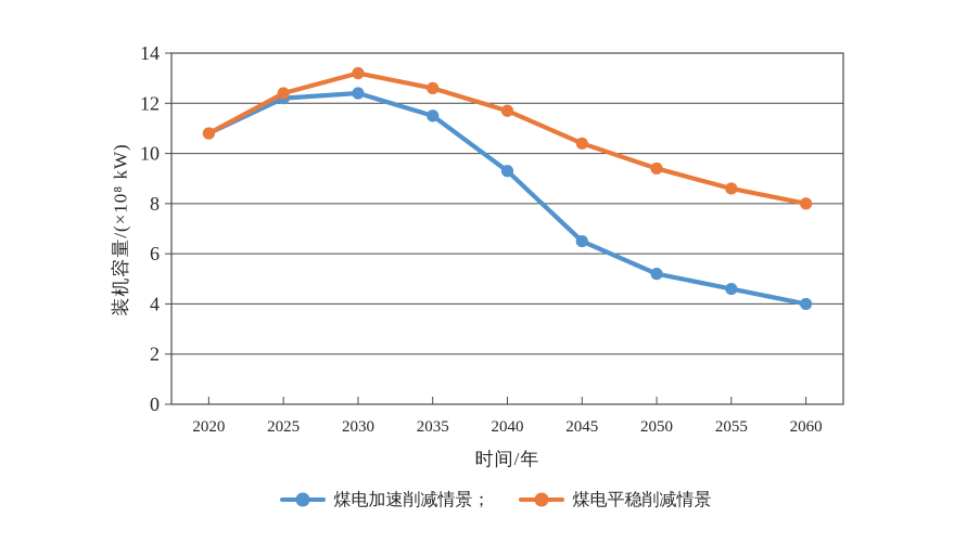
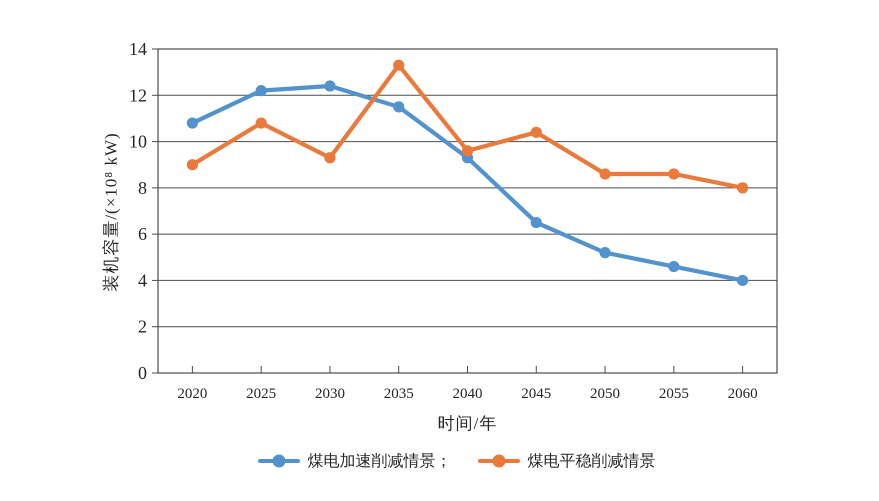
煤电平稳削减情景/2020: 10.8 -> 9.0
煤电平稳削减情景/2025: 12.4 -> 10.8
煤电平稳削减情景/2030: 13.2 -> 9.3
煤电平稳削减情景/2035: 12.6 -> 13.3
煤电平稳削减情景/2040: 11.7 -> 9.6
煤电平稳削减情景/2050: 9.4 -> 8.6
